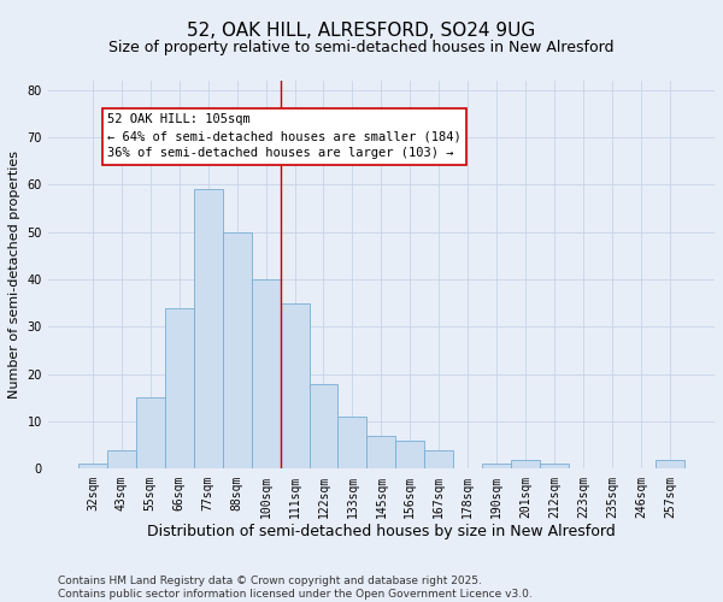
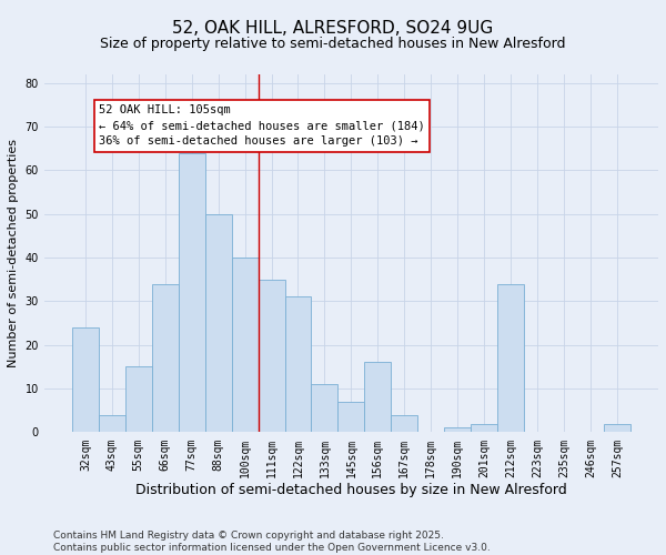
32sqm: 1 -> 24
77sqm: 59 -> 64
122sqm: 18 -> 31
156sqm: 6 -> 16
212sqm: 1 -> 34
